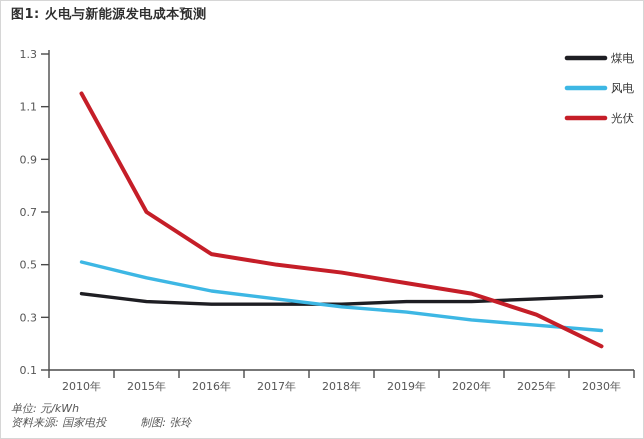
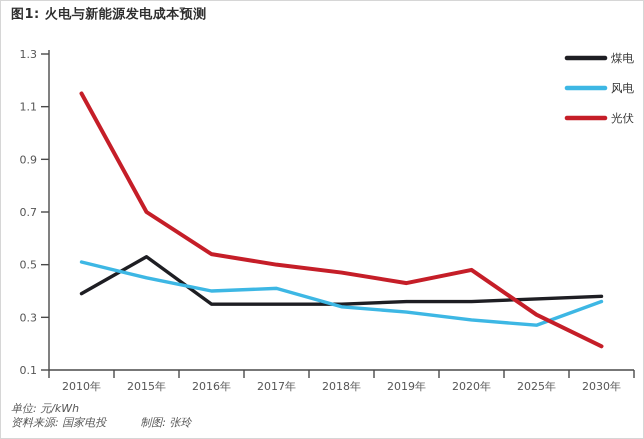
煤电/2015年: 0.36 -> 0.53
风电/2017年: 0.37 -> 0.41
光伏/2020年: 0.39 -> 0.48
风电/2030年: 0.25 -> 0.36
